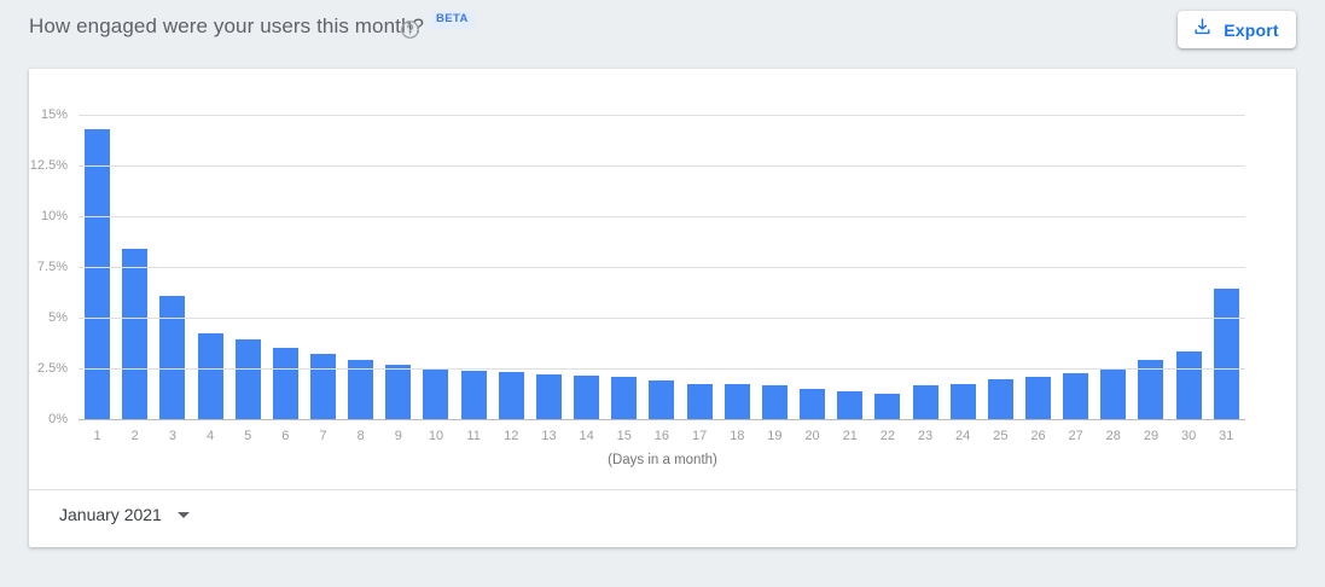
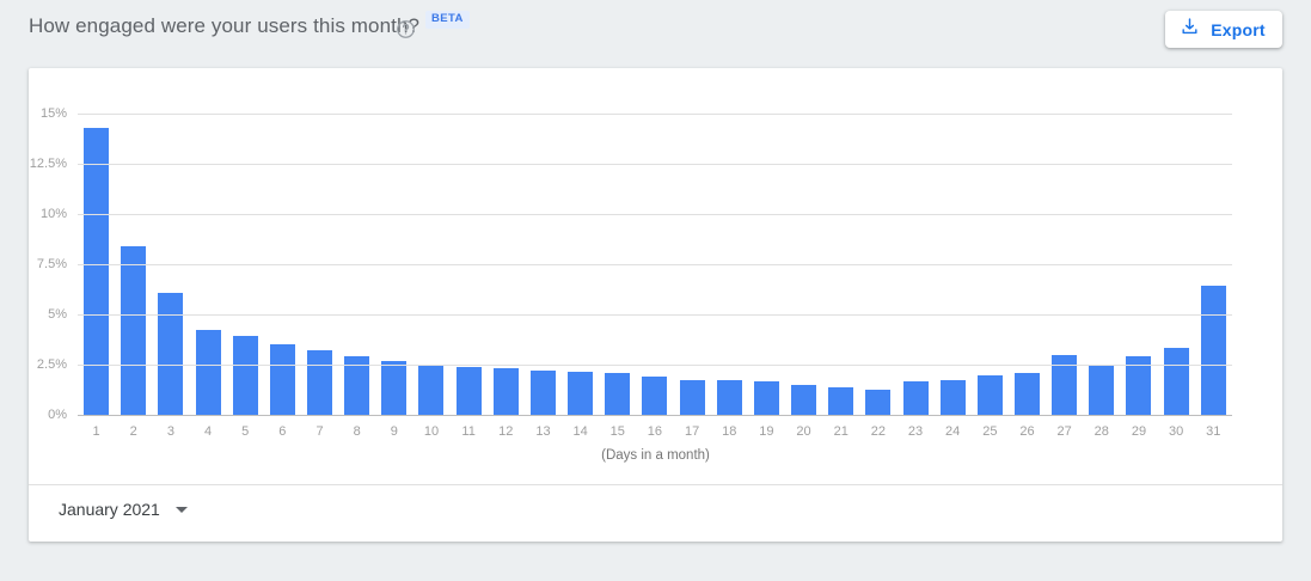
27: 2.2% -> 3.0%
